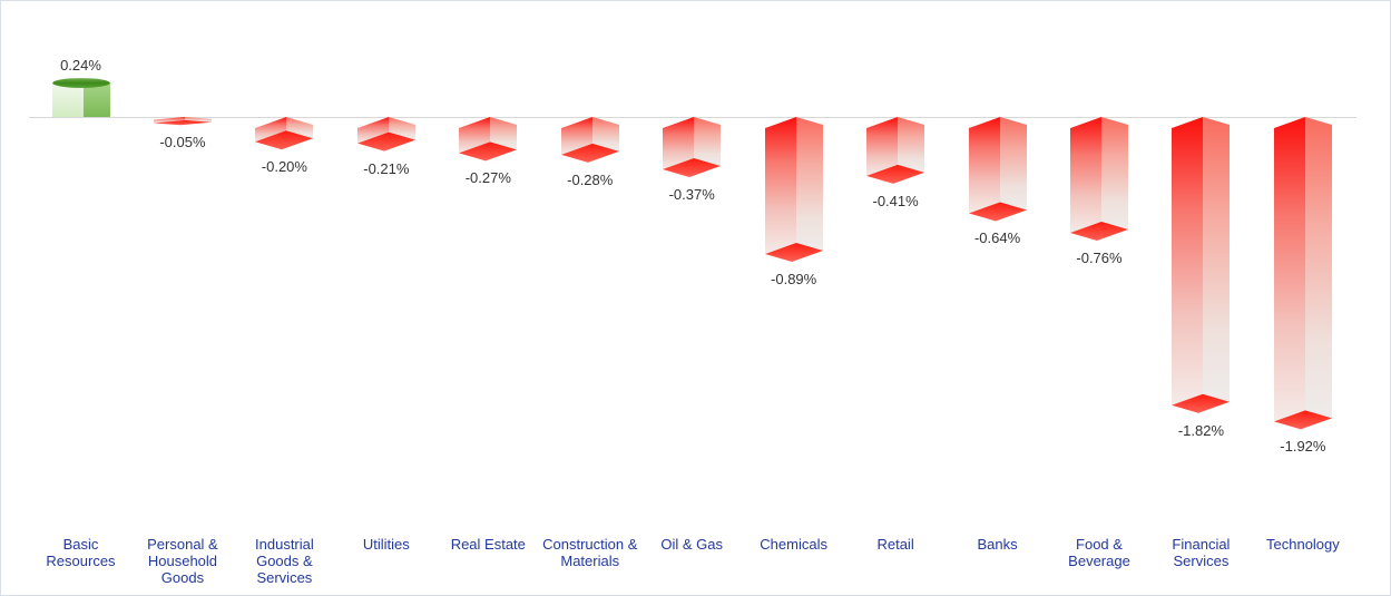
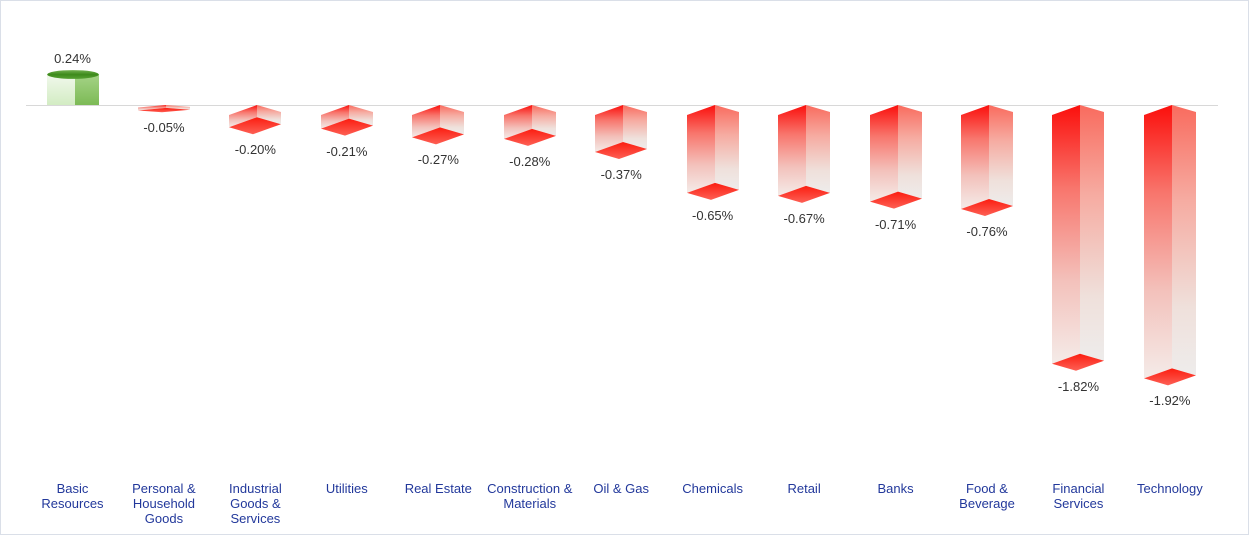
Chemicals: -0.89% -> -0.65%
Retail: -0.41% -> -0.67%
Banks: -0.64% -> -0.71%
